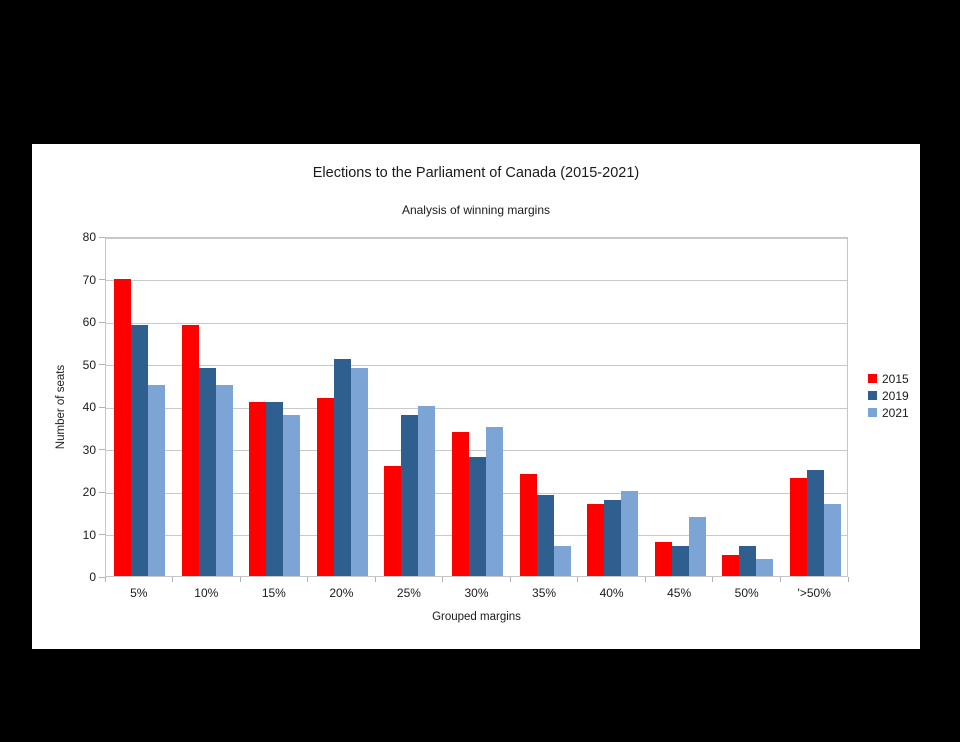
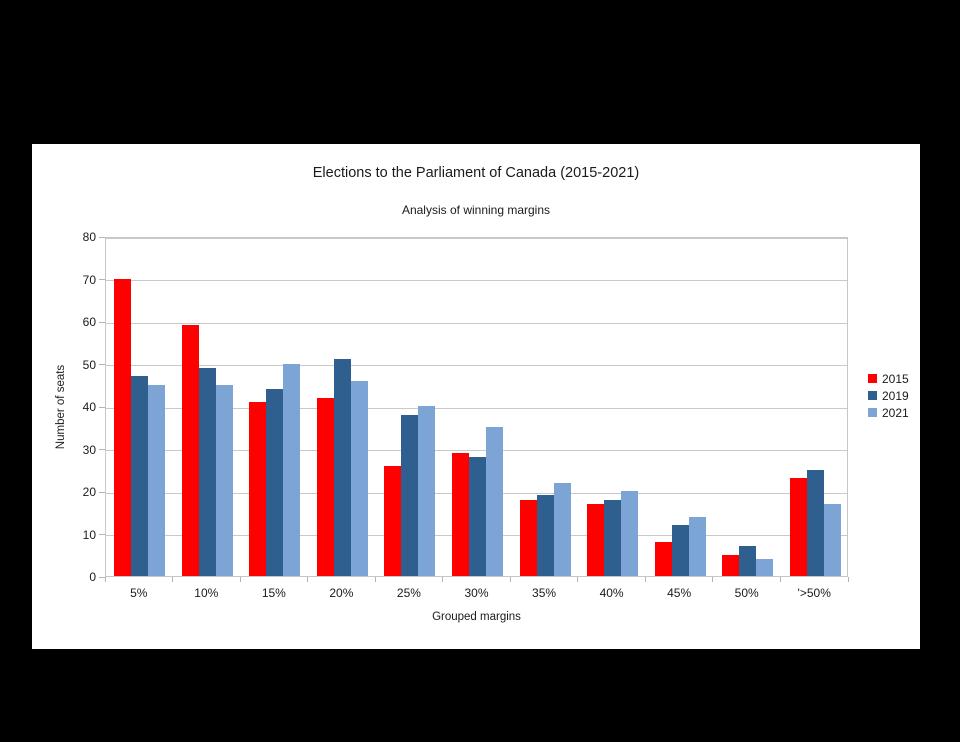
2019/5%: 59 -> 47
2019/15%: 41 -> 44
2021/15%: 38 -> 50
2021/20%: 49 -> 46
2015/30%: 34 -> 29
2015/35%: 24 -> 18
2021/35%: 7 -> 22
2019/45%: 7 -> 12
